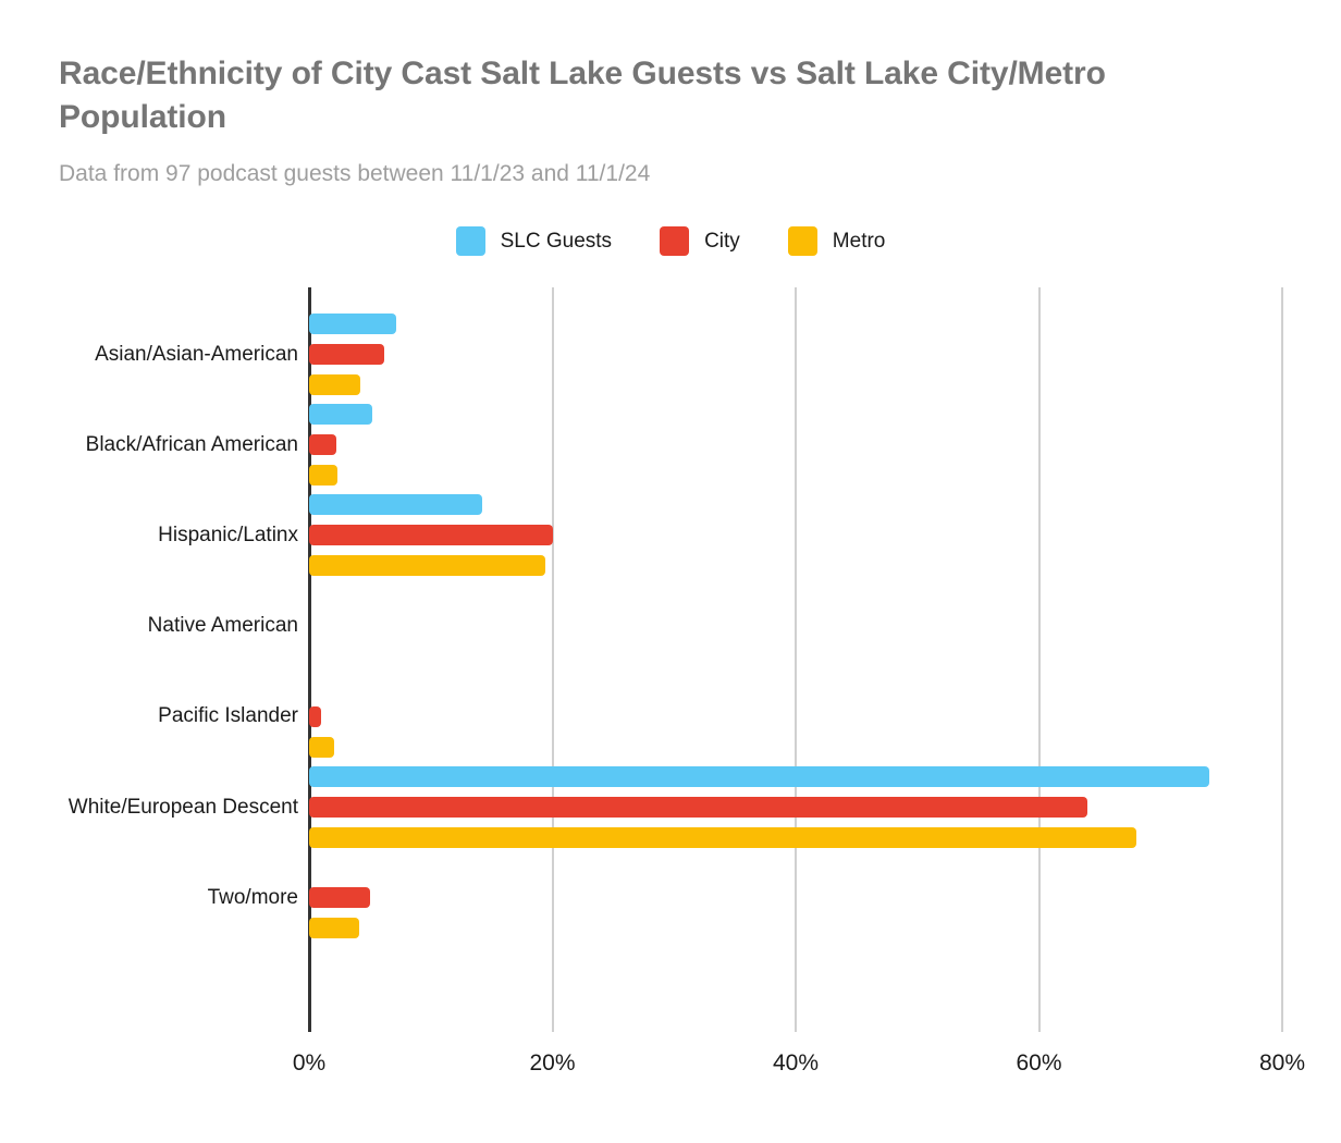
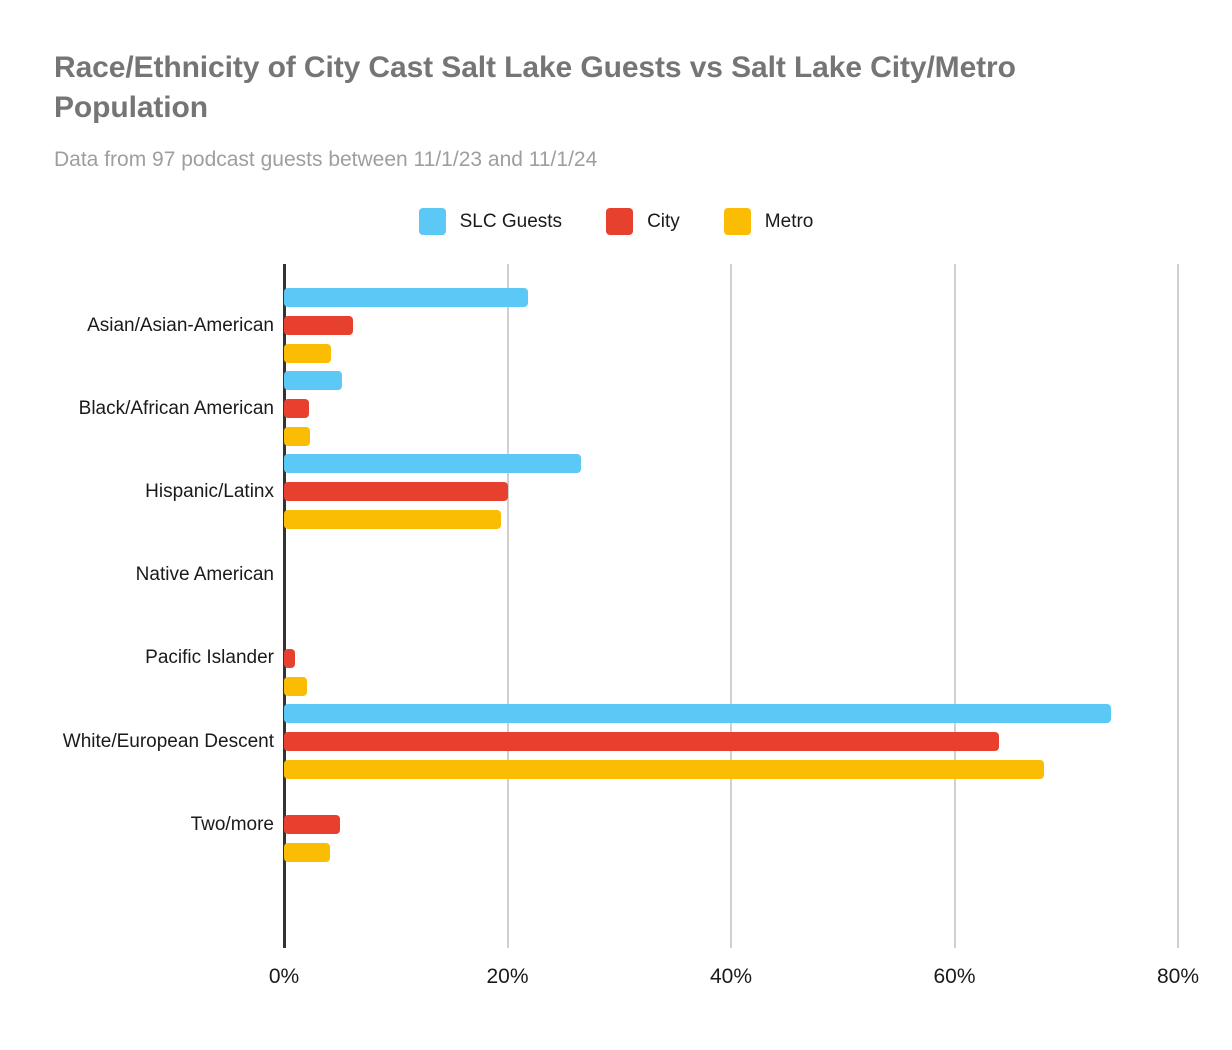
SLC Guests/Asian/Asian-American: 7.2% -> 21.8%
SLC Guests/Hispanic/Latinx: 14.2% -> 26.6%
